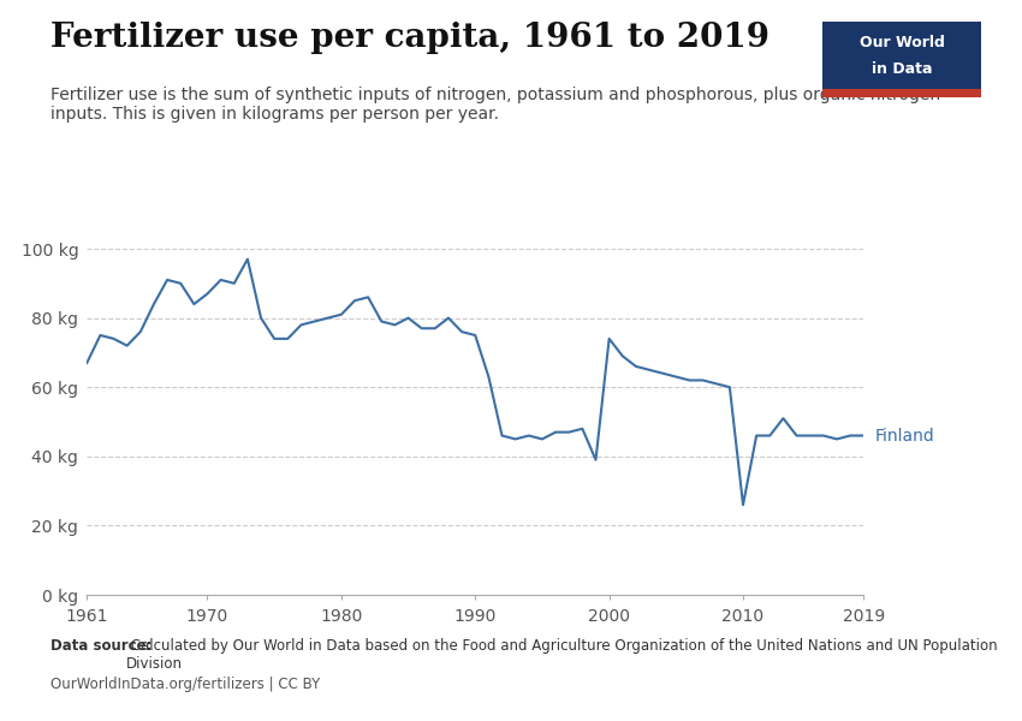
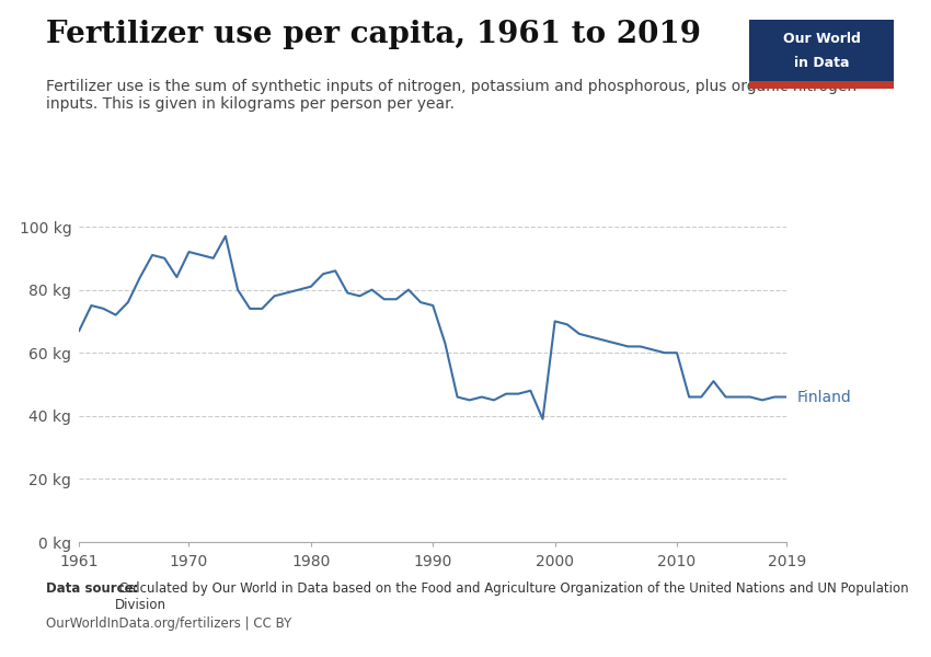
1970: 87 kg -> 92 kg
2000: 74 kg -> 70 kg
2010: 26 kg -> 60 kg
